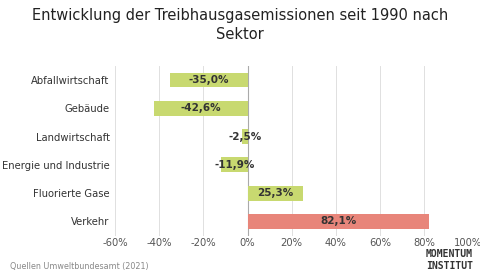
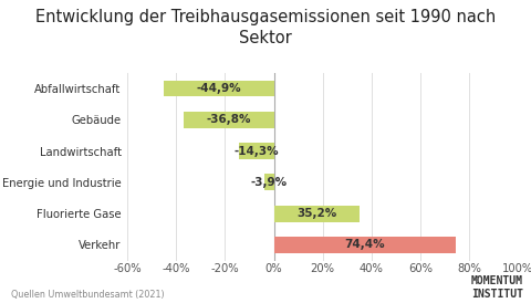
Abfallwirtschaft: -35,0% -> -44,9%
Gebäude: -42,6% -> -36,8%
Landwirtschaft: -2,5% -> -14,3%
Energie und Industrie: -11,9% -> -3,9%
Fluorierte Gase: 25,3% -> 35,2%
Verkehr: 82,1% -> 74,4%
